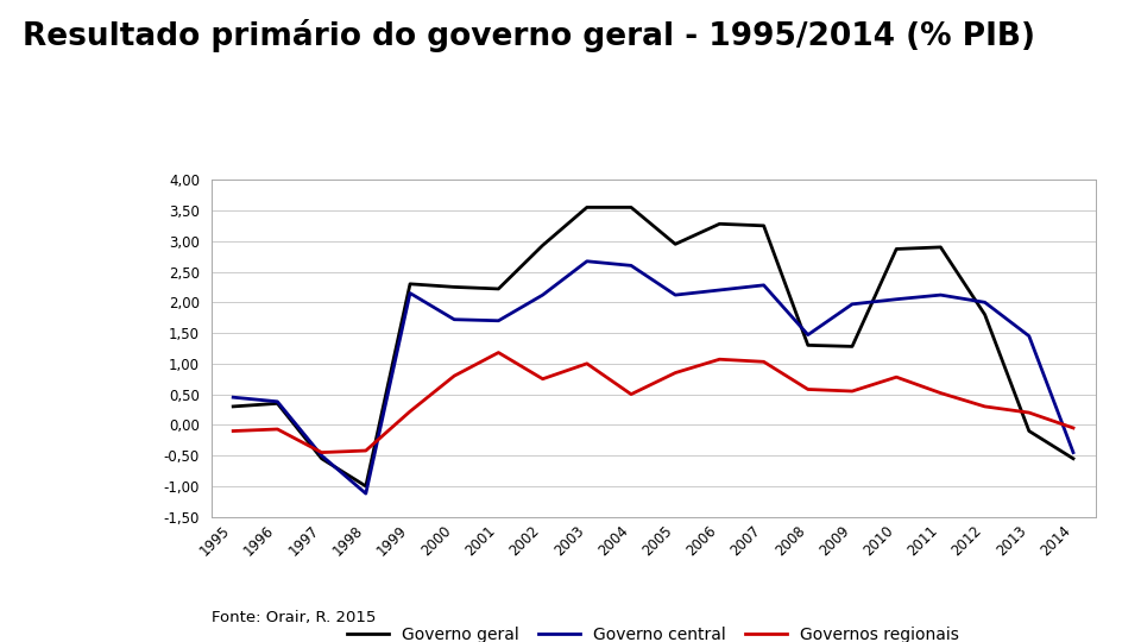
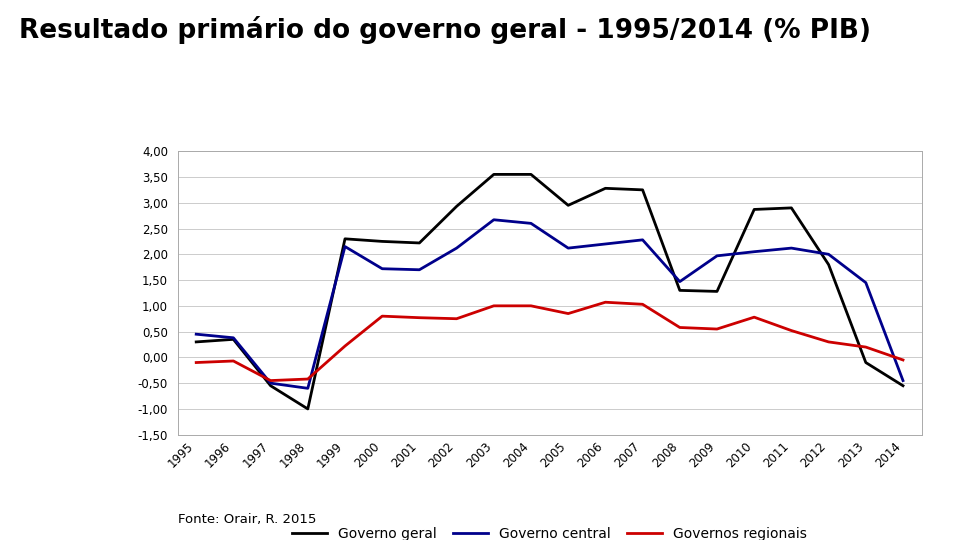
Governo central/1998: -1,12 -> -0,60
Governos regionais/2001: 1,18 -> 0,77
Governos regionais/2004: 0,50 -> 1,00
